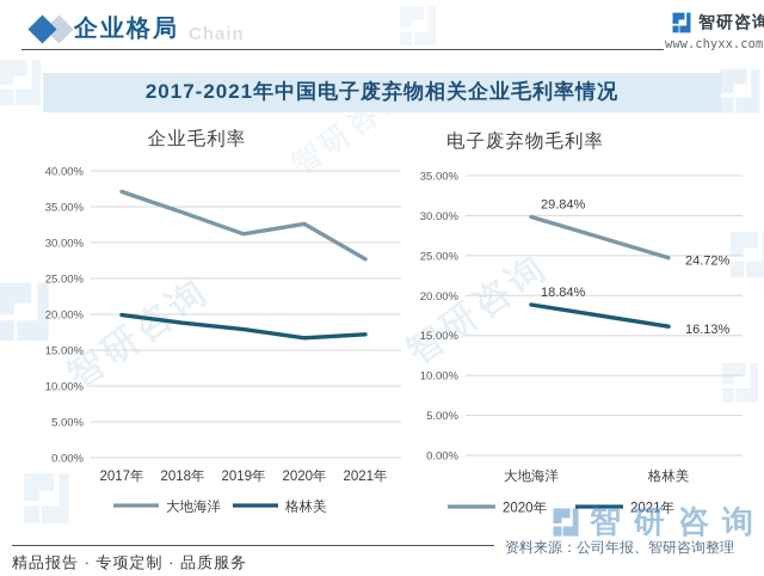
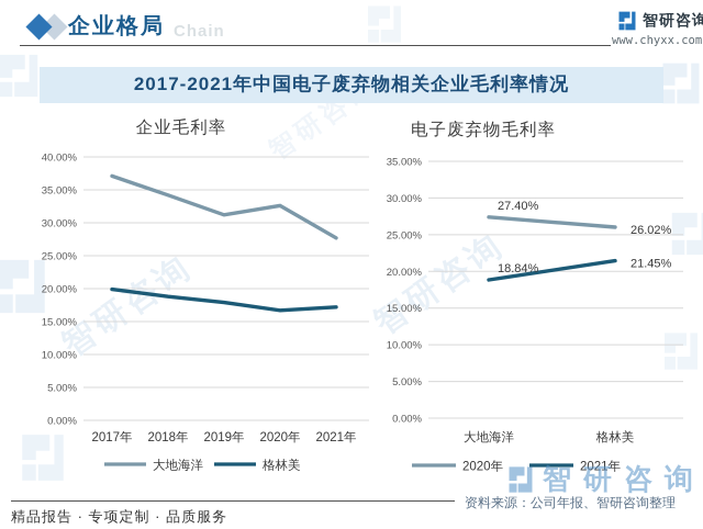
电子废弃物毛利率/2020年/大地海洋: 29.84% -> 27.40%
电子废弃物毛利率/2020年/格林美: 24.72% -> 26.02%
电子废弃物毛利率/2021年/格林美: 16.13% -> 21.45%
